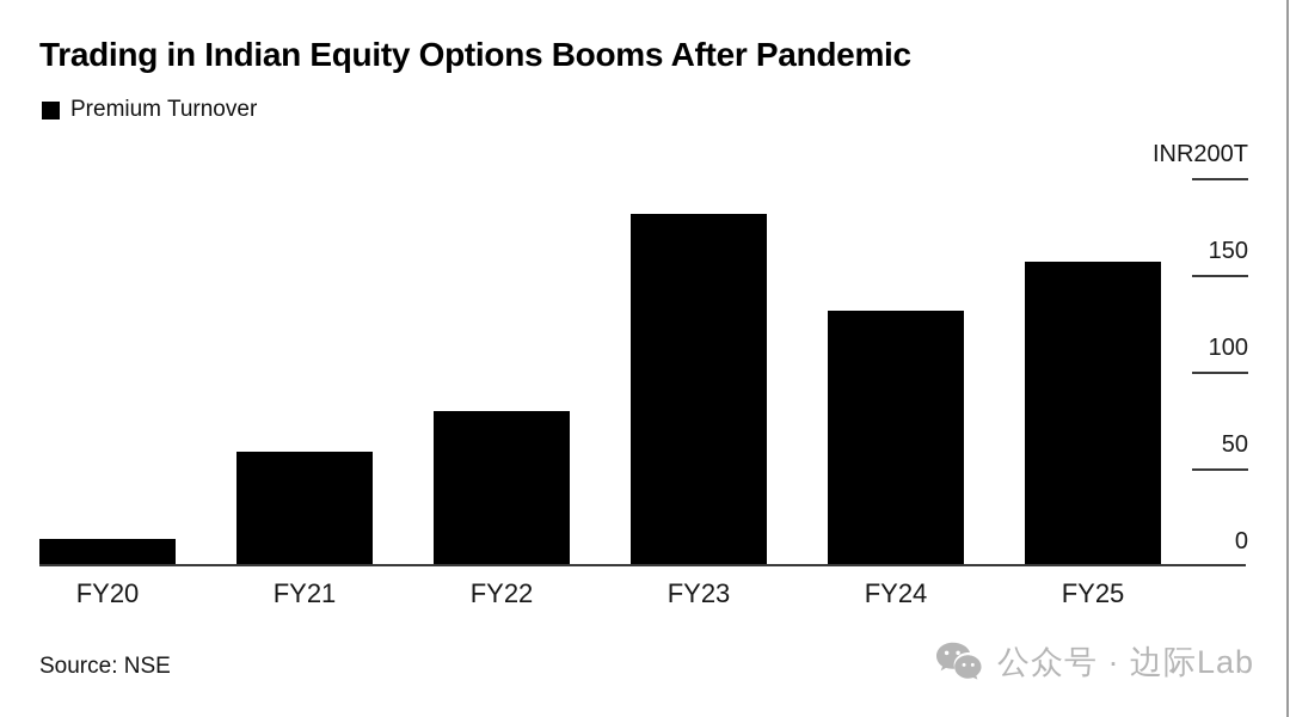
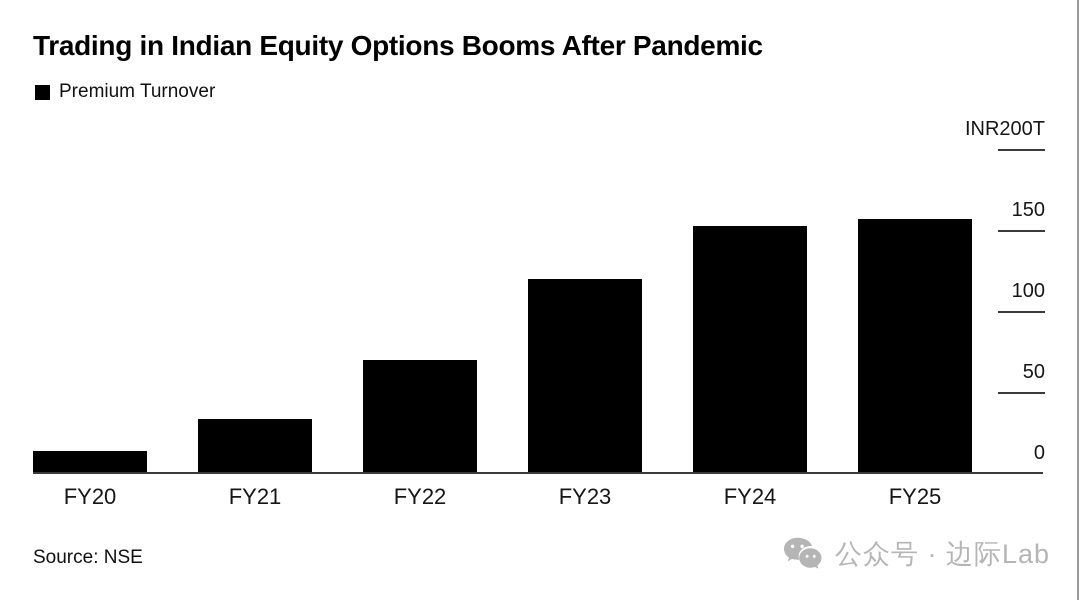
FY21: 58 -> 33
FY22: 79 -> 69
FY23: 181 -> 119
FY24: 131 -> 152
